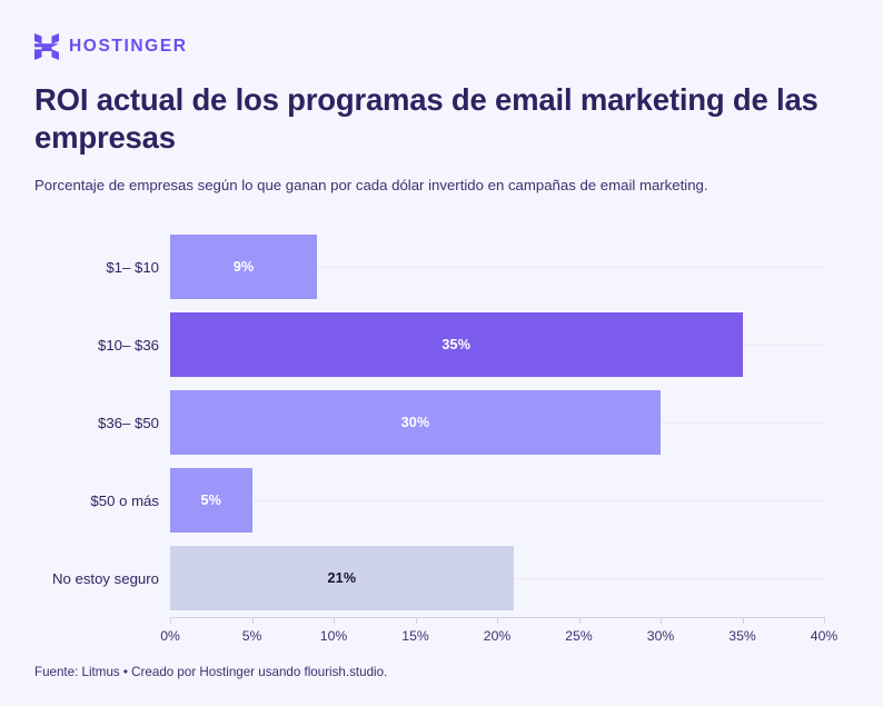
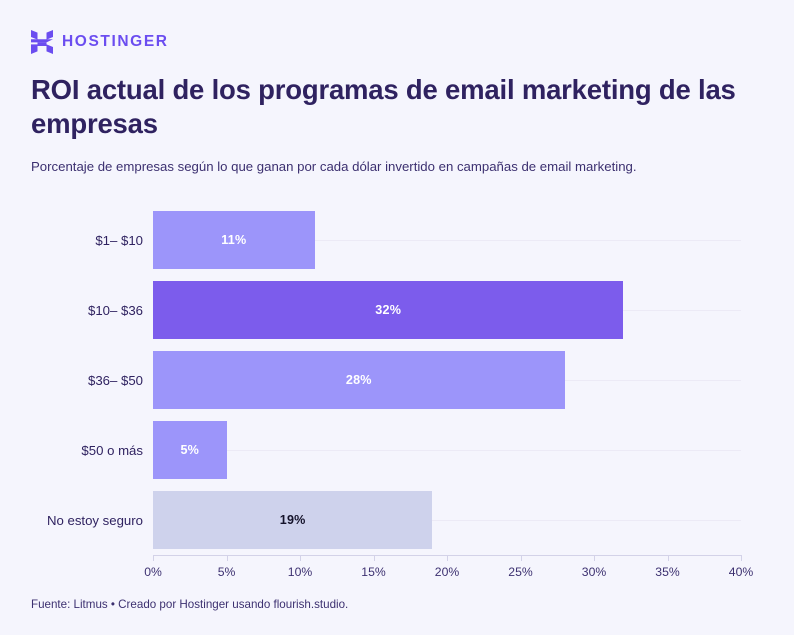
$1– $10: 9% -> 11%
$10– $36: 35% -> 32%
$36– $50: 30% -> 28%
No estoy seguro: 21% -> 19%
